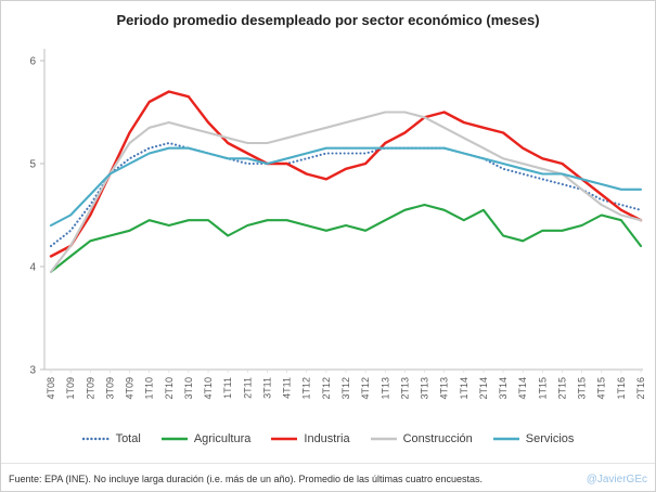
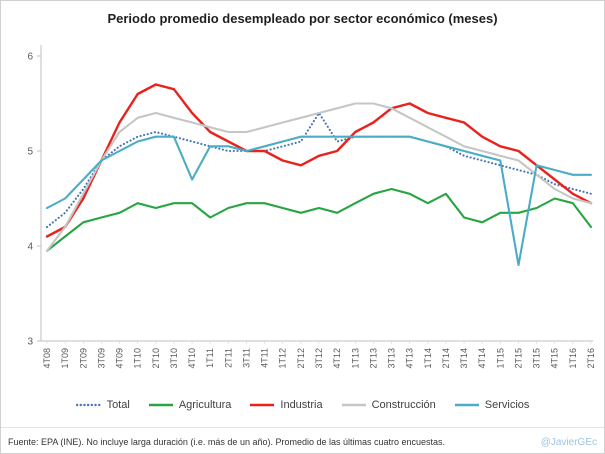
Servicios/4T10: 5.1 -> 4.7
Total/3T12: 5.1 -> 5.4
Servicios/2T15: 4.9 -> 3.8
